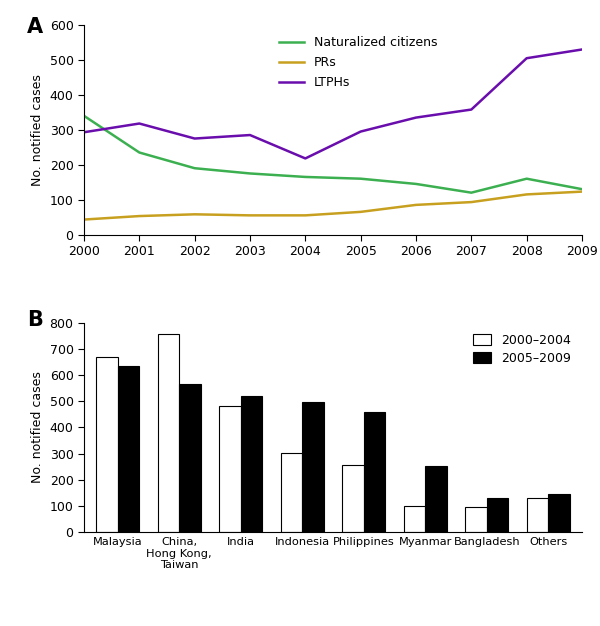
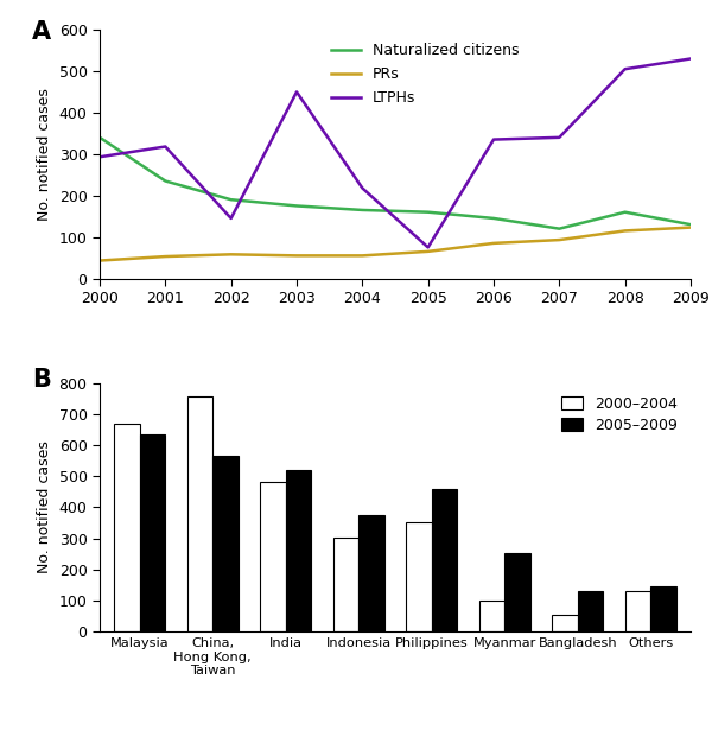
LTPHs/2002: 275 -> 145
LTPHs/2003: 285 -> 450
LTPHs/2005: 295 -> 75
LTPHs/2007: 358 -> 340
2005–2009/Indonesia: 497 -> 375
2000–2004/Philippines: 255 -> 350
2000–2004/Bangladesh: 97 -> 55
